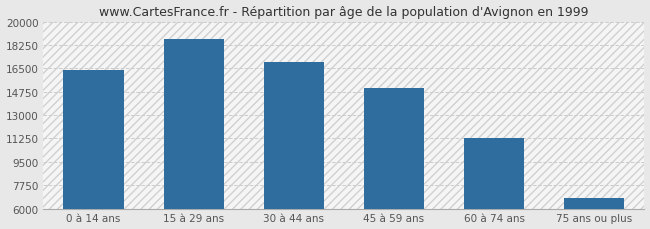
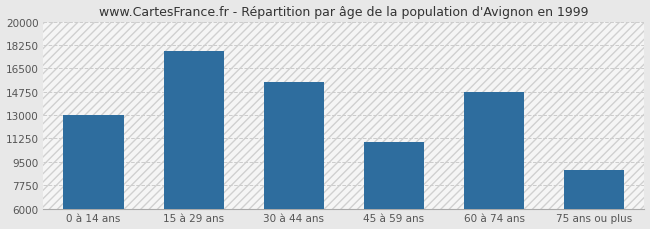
0 à 14 ans: 16400 -> 13000
15 à 29 ans: 18700 -> 17800
30 à 44 ans: 17000 -> 15500
45 à 59 ans: 15000 -> 11000
60 à 74 ans: 11200 -> 14700
75 ans ou plus: 6800 -> 8900
